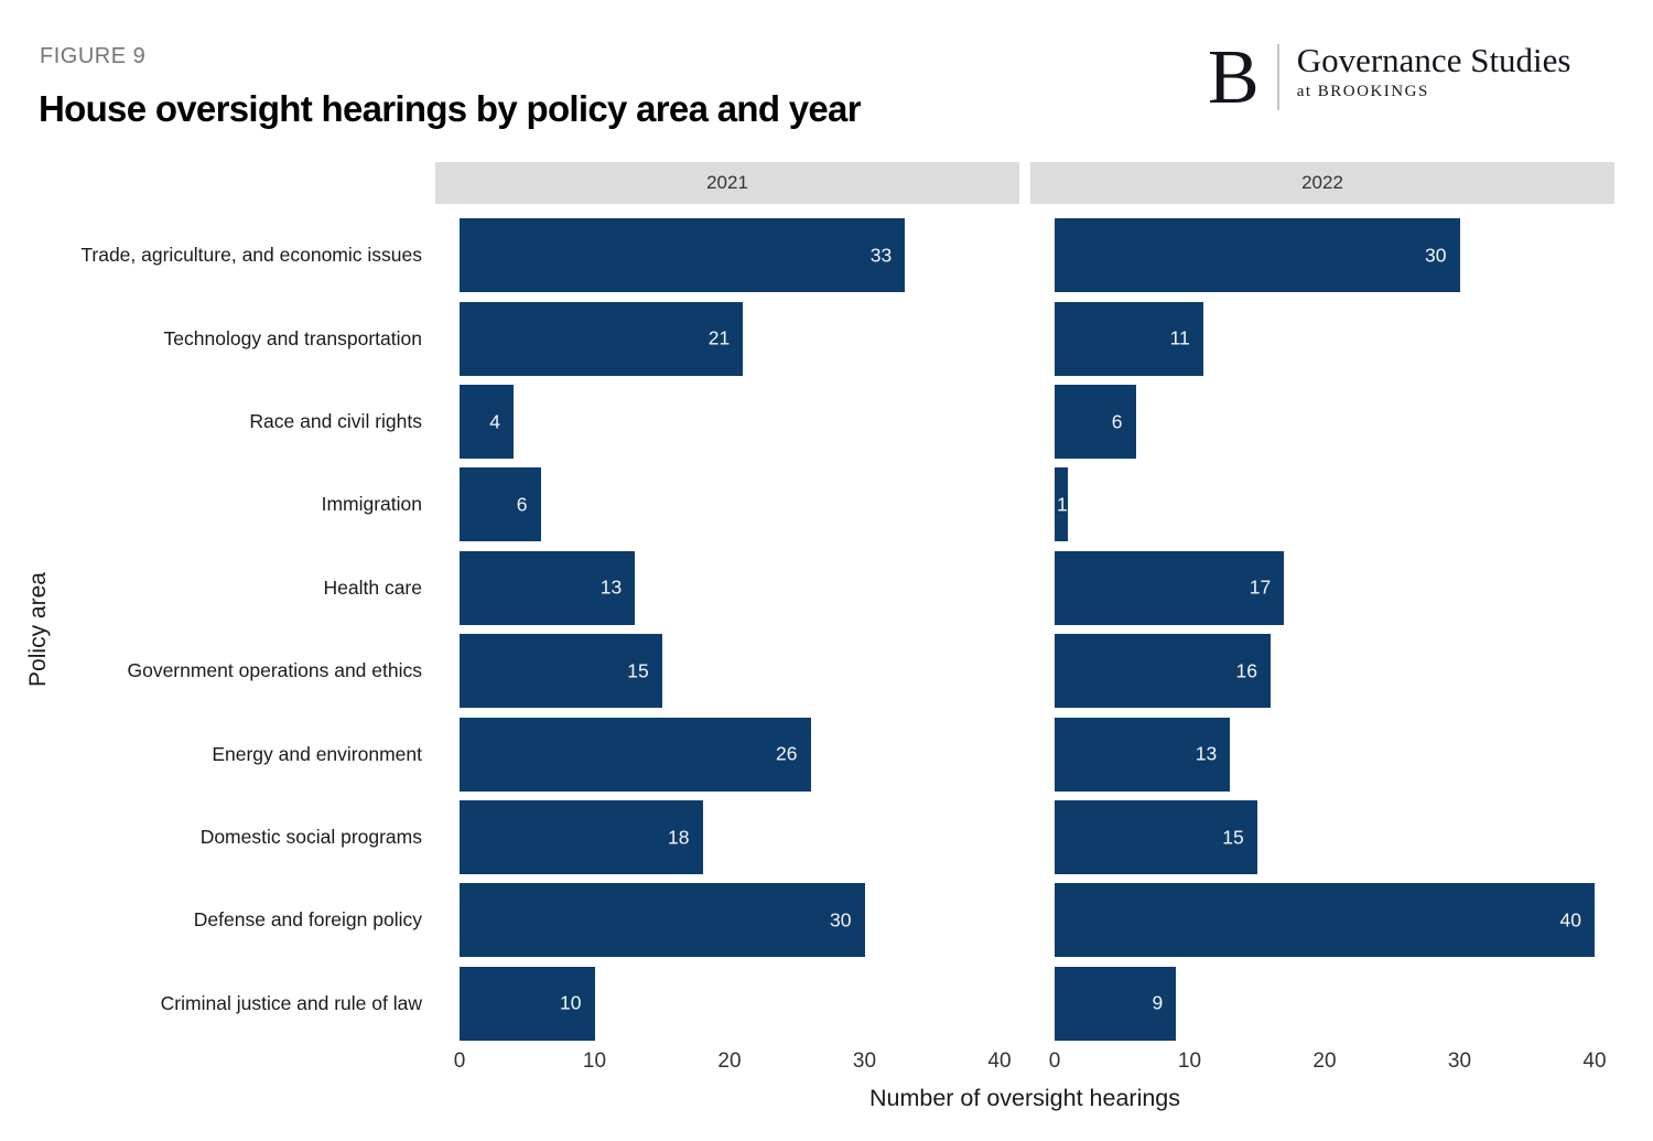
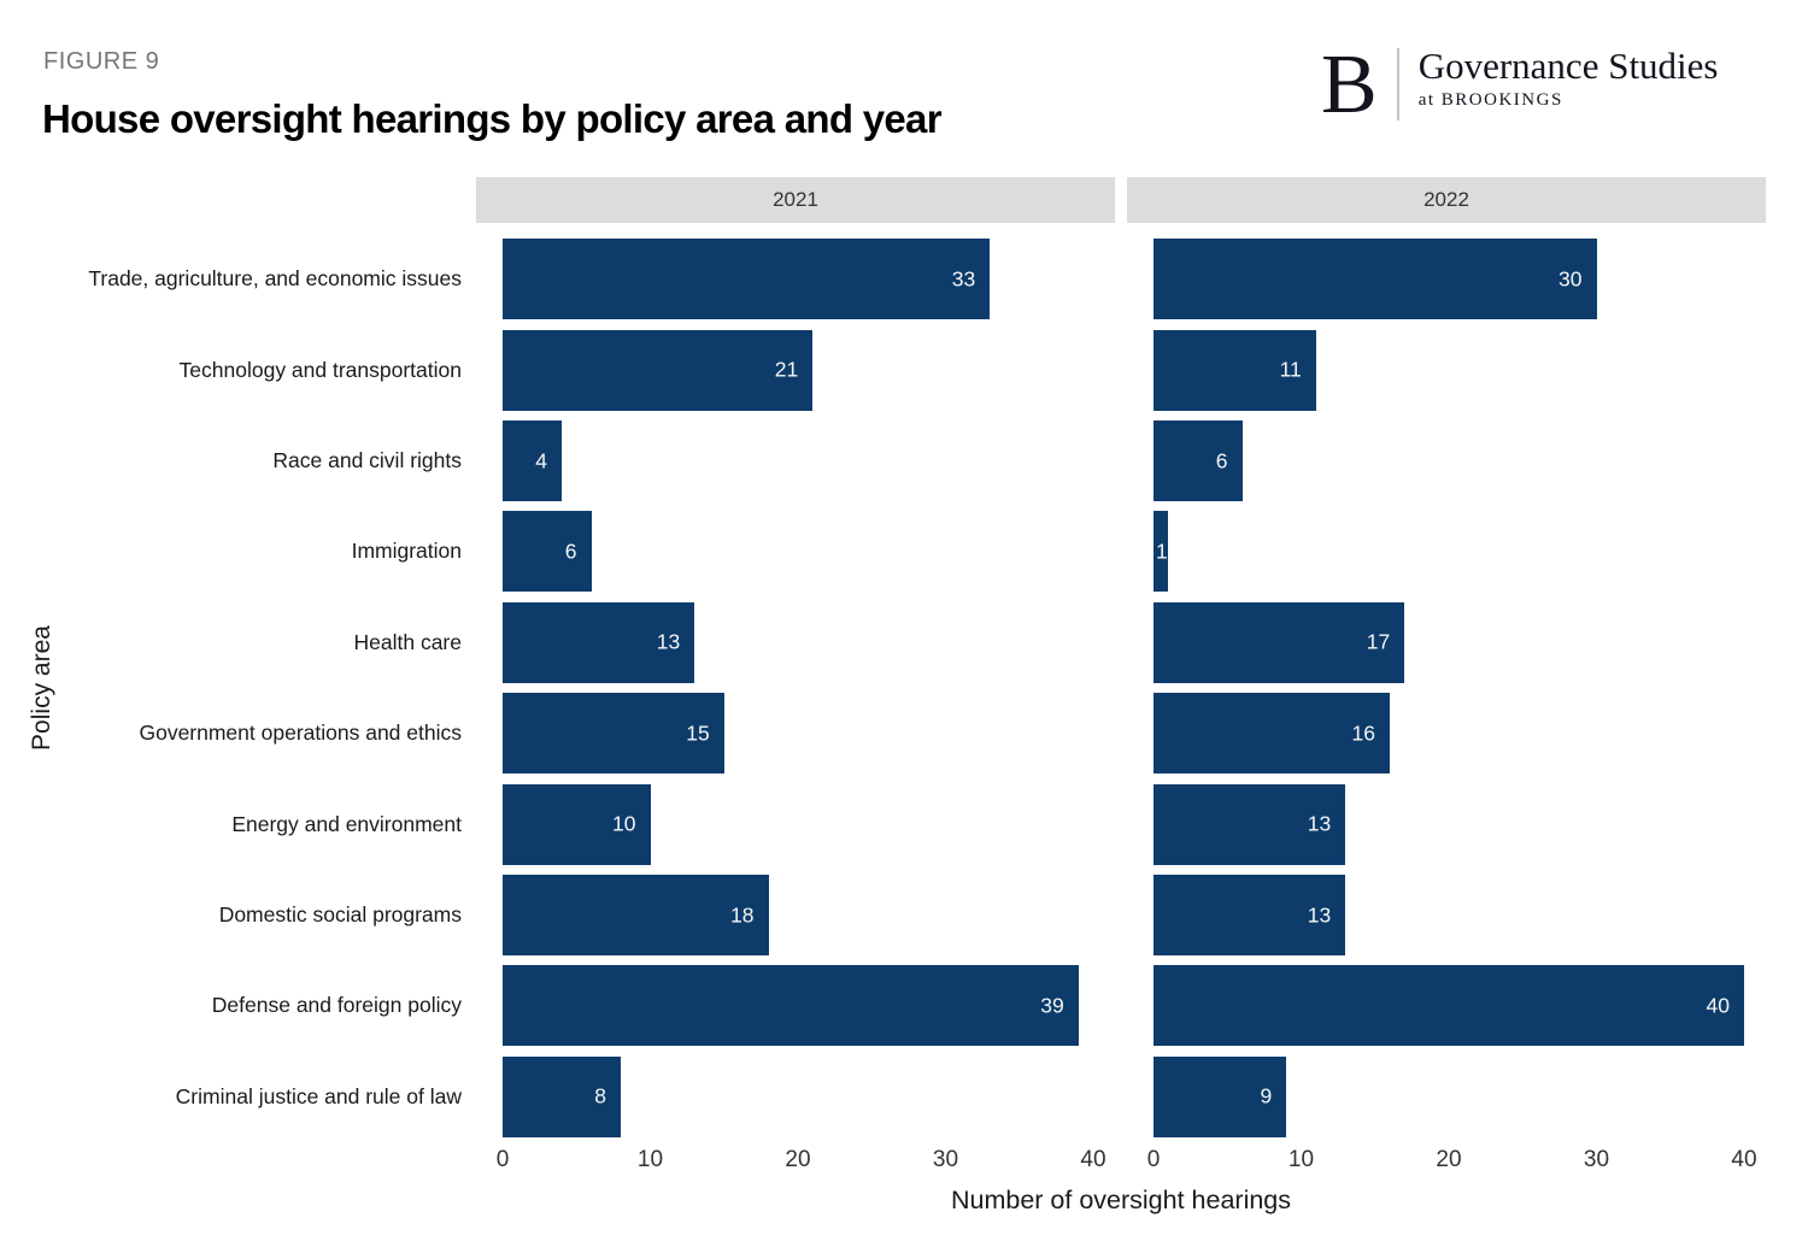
2021/Energy and environment: 26 -> 10
2022/Domestic social programs: 15 -> 13
2021/Defense and foreign policy: 30 -> 39
2021/Criminal justice and rule of law: 10 -> 8
